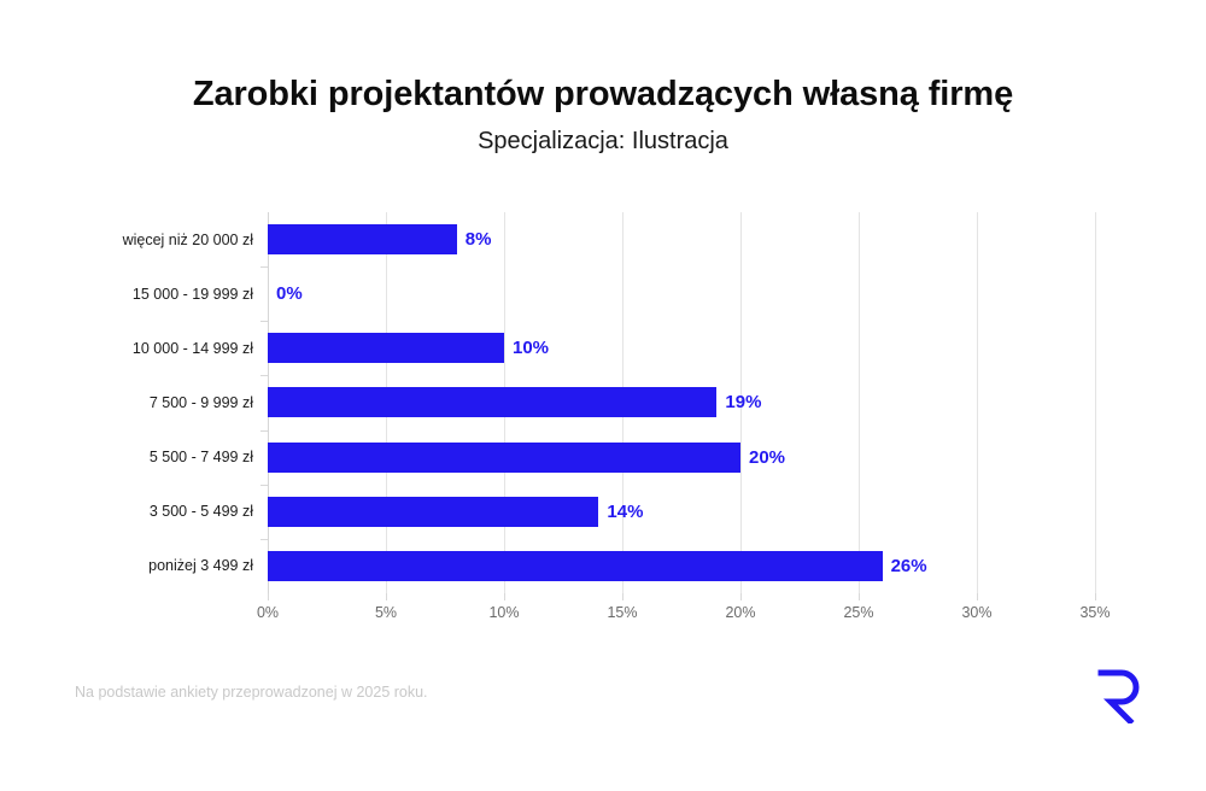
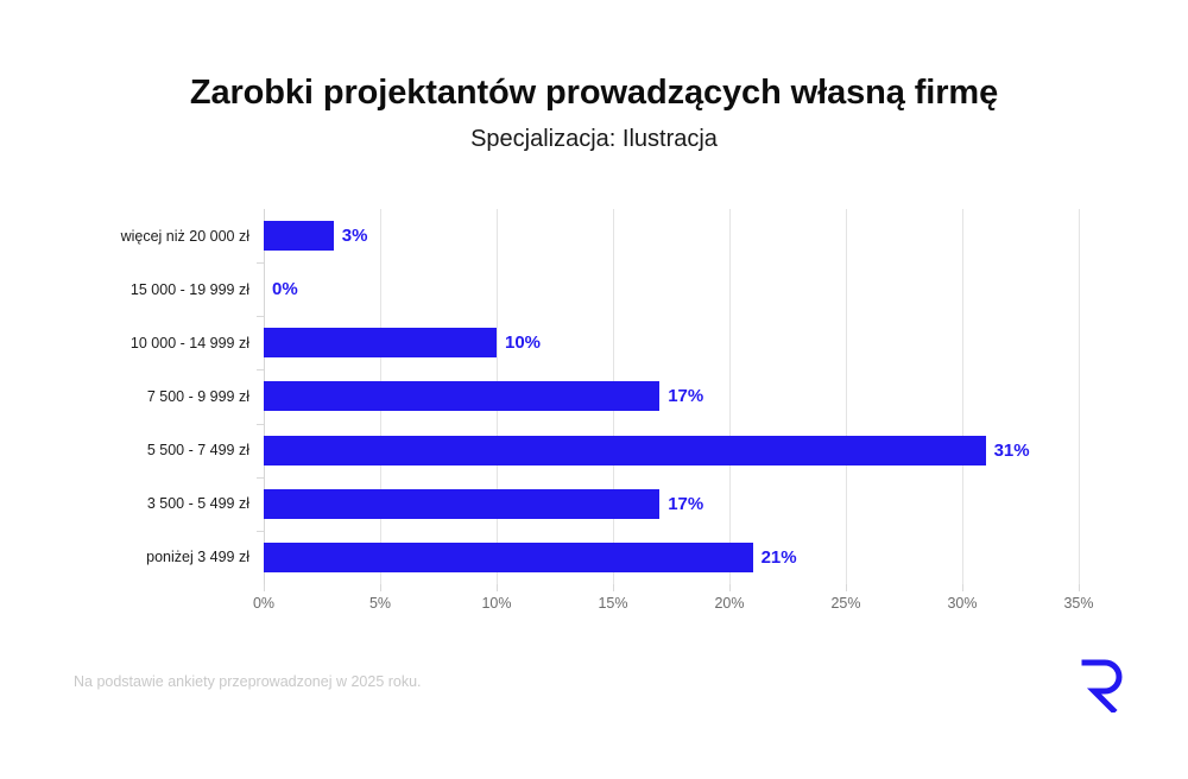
więcej niż 20 000 zł: 8% -> 3%
7 500 - 9 999 zł: 19% -> 17%
5 500 - 7 499 zł: 20% -> 31%
3 500 - 5 499 zł: 14% -> 17%
poniżej 3 499 zł: 26% -> 21%
